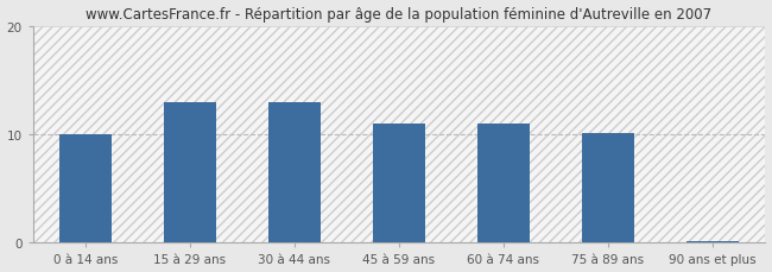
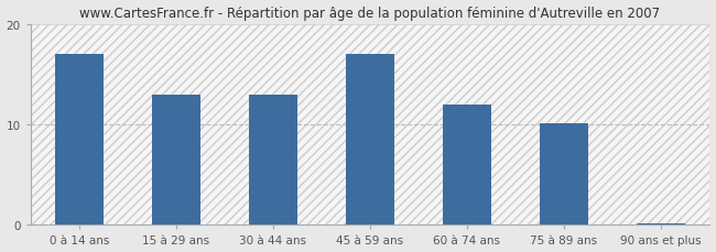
0 à 14 ans: 10.0 -> 17.0
45 à 59 ans: 11.0 -> 17.0
60 à 74 ans: 11.0 -> 12.0
